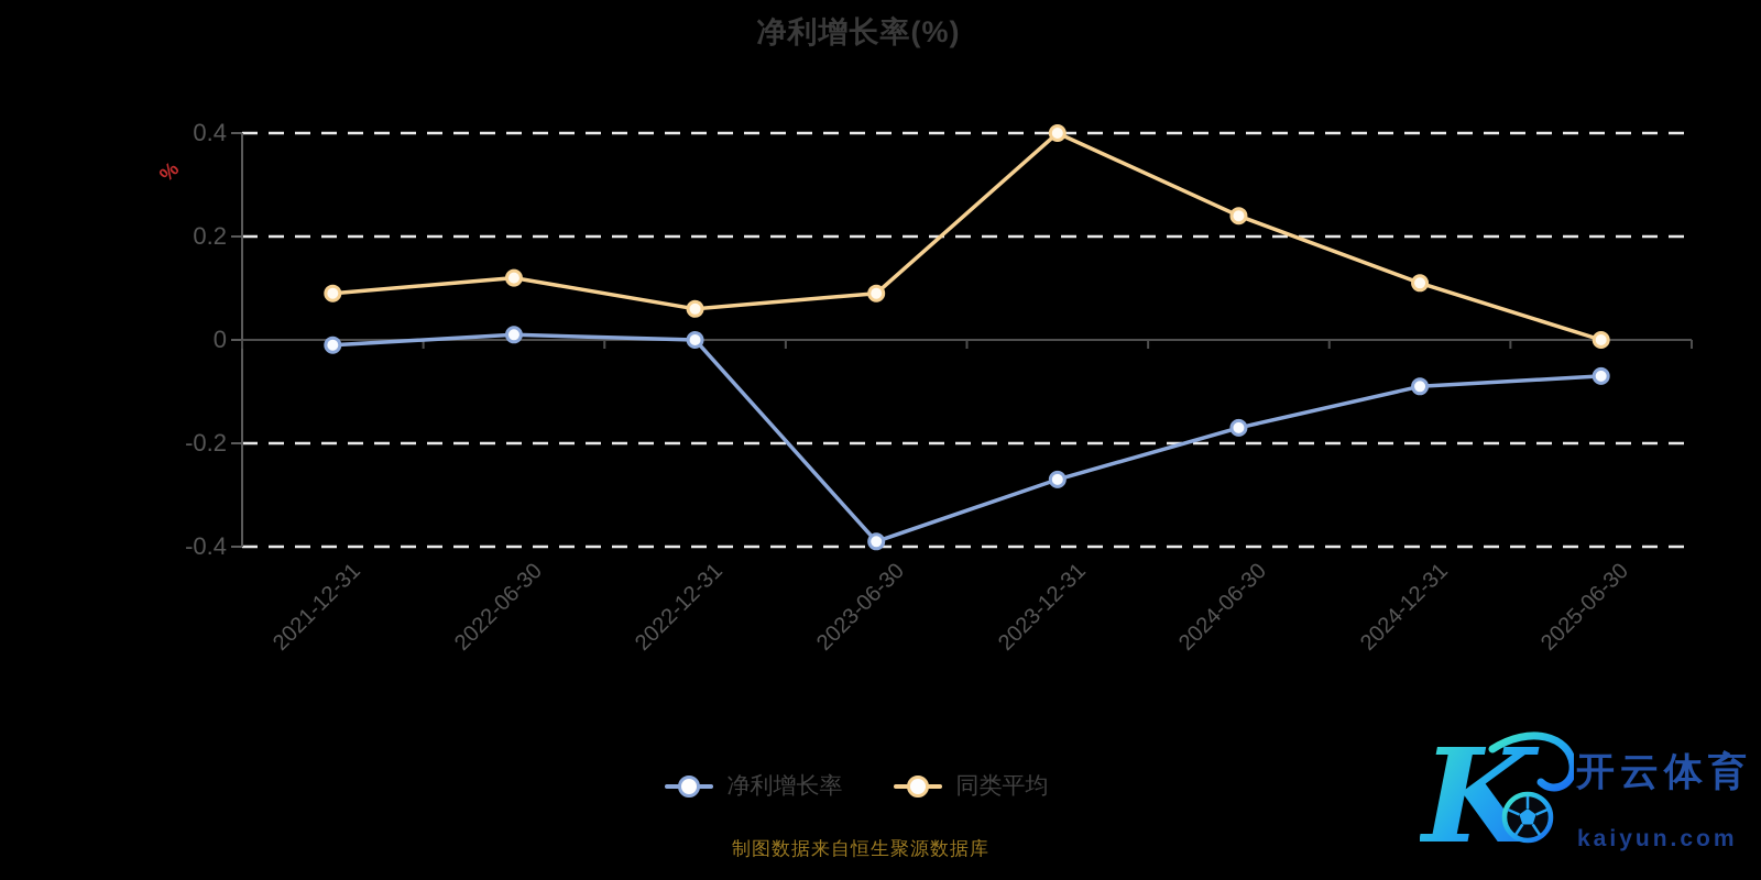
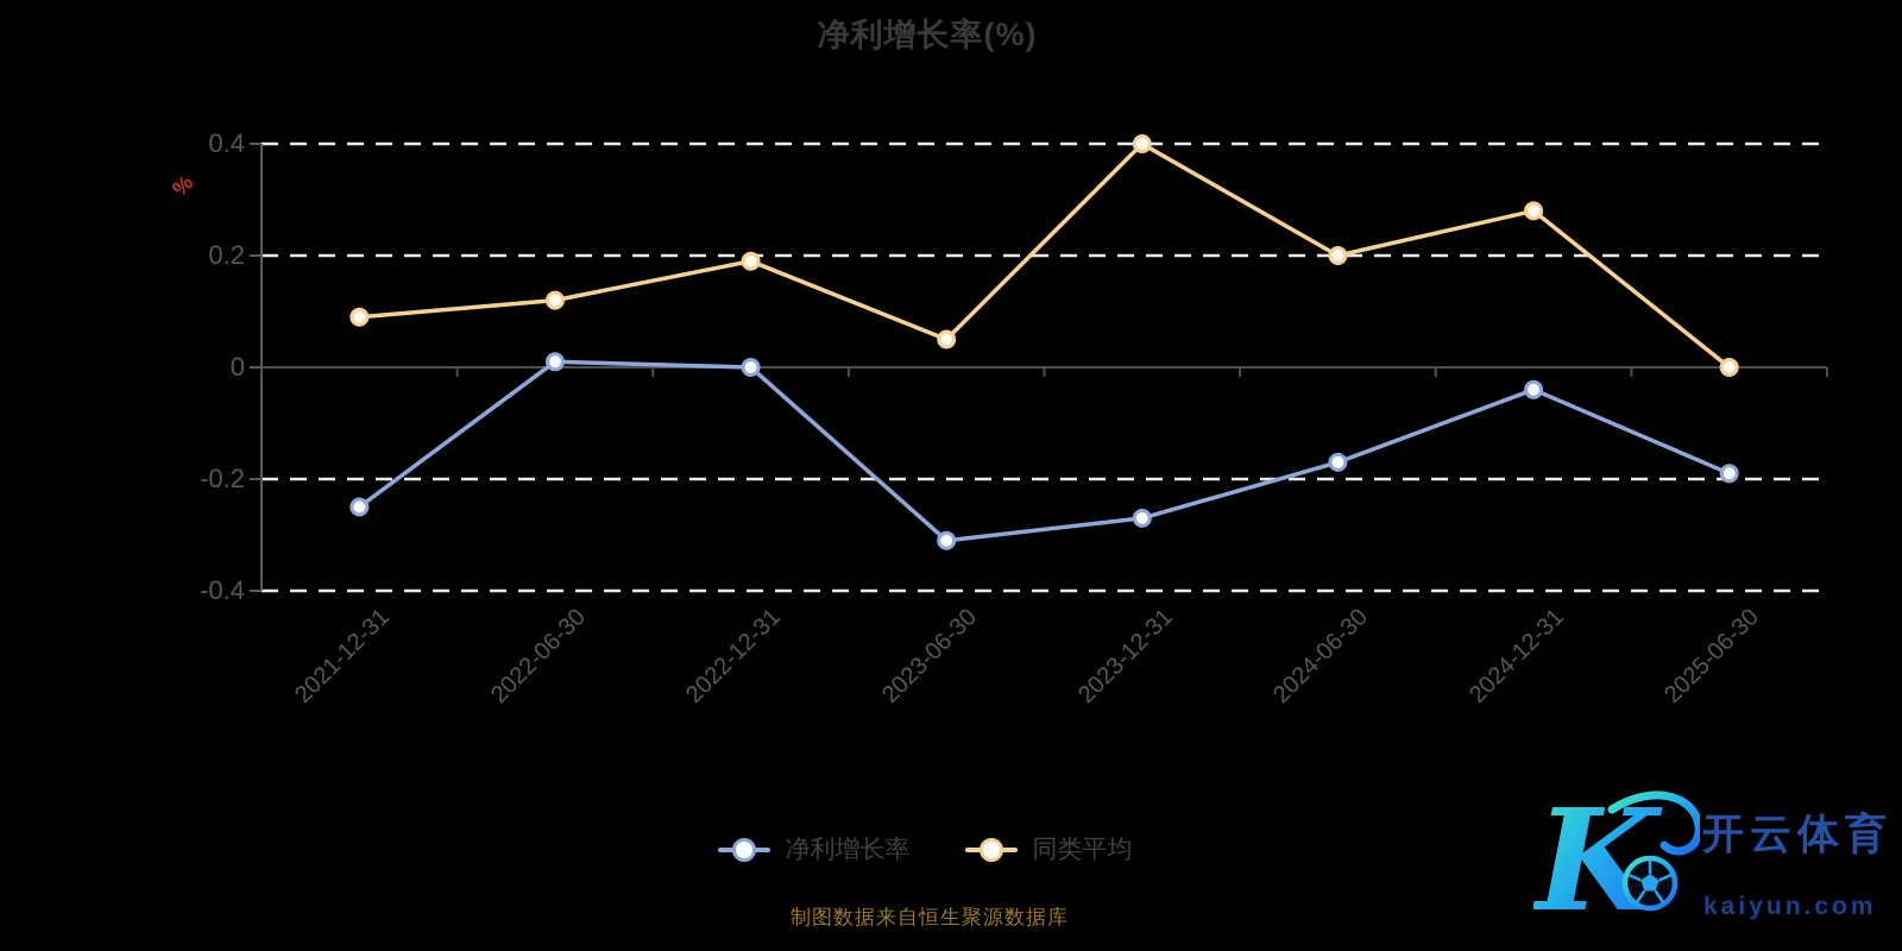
净利增长率/2021-12-31: -0.01 -> -0.25
同类平均/2022-12-31: 0.06 -> 0.19
净利增长率/2023-06-30: -0.39 -> -0.31
同类平均/2023-06-30: 0.09 -> 0.05
同类平均/2024-06-30: 0.24 -> 0.20
净利增长率/2024-12-31: -0.09 -> -0.04
同类平均/2024-12-31: 0.11 -> 0.28
净利增长率/2025-06-30: -0.07 -> -0.19
